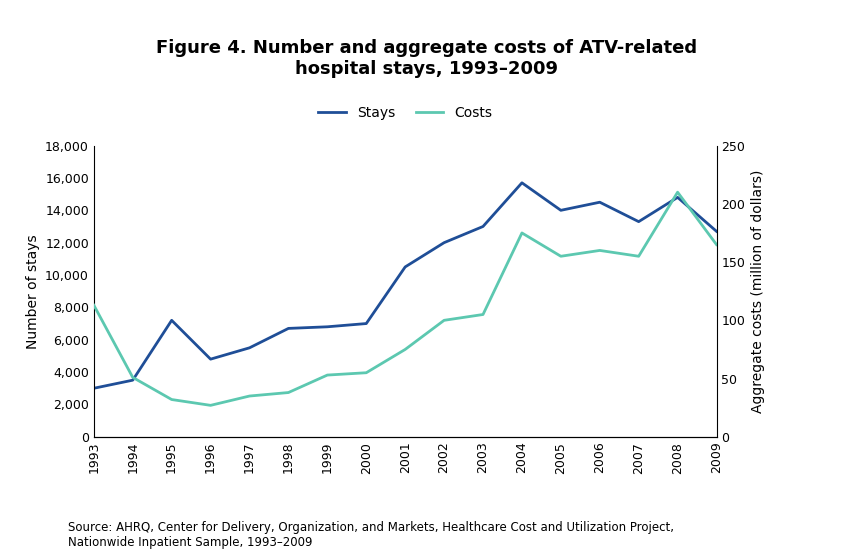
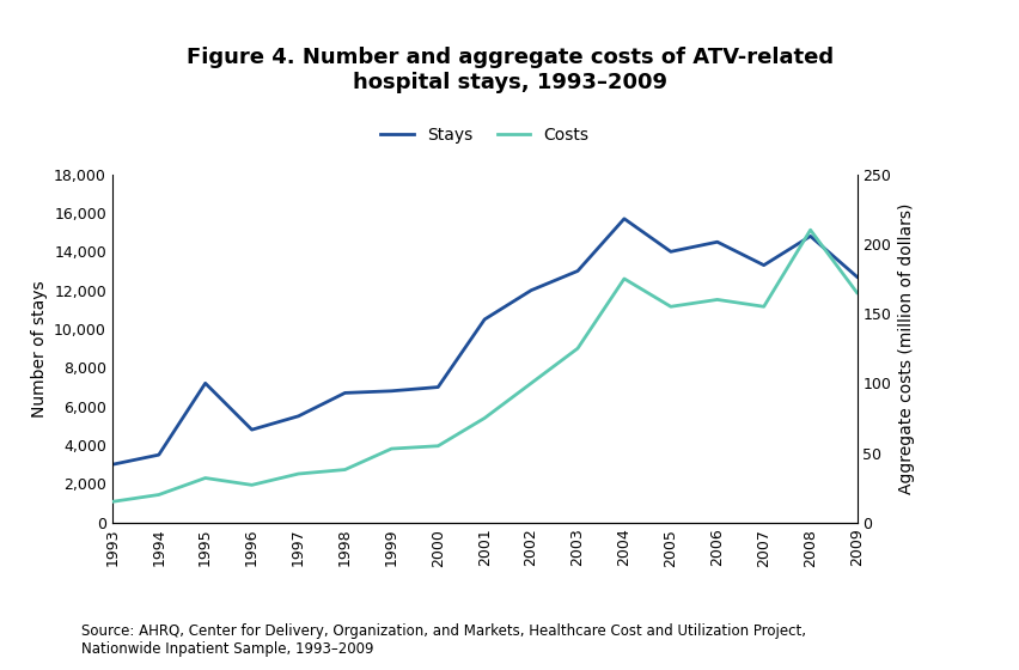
Costs/1993: 113 -> 15
Costs/1994: 51 -> 20
Costs/2003: 105 -> 125
